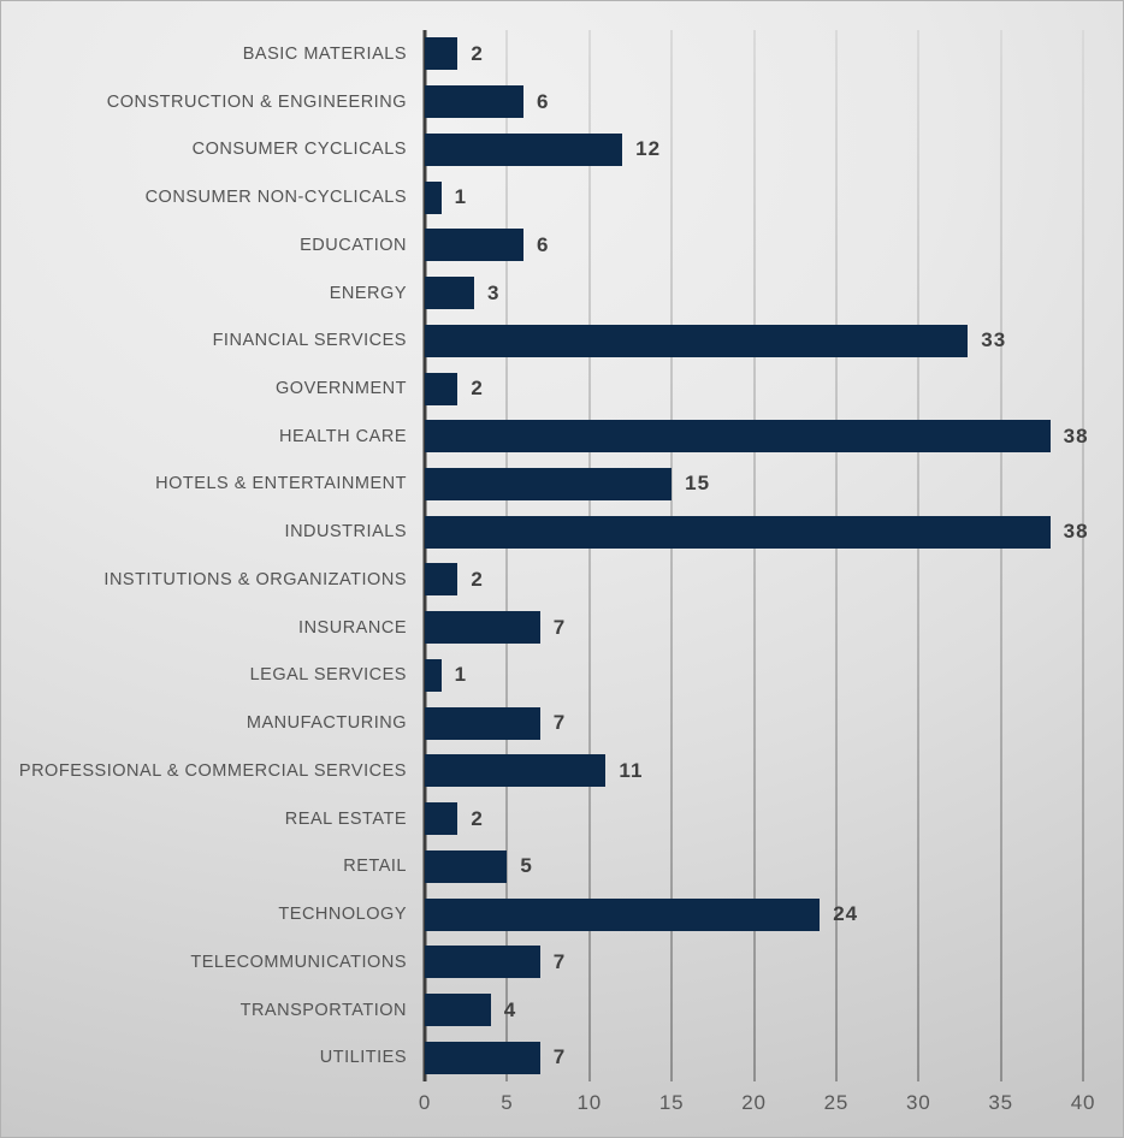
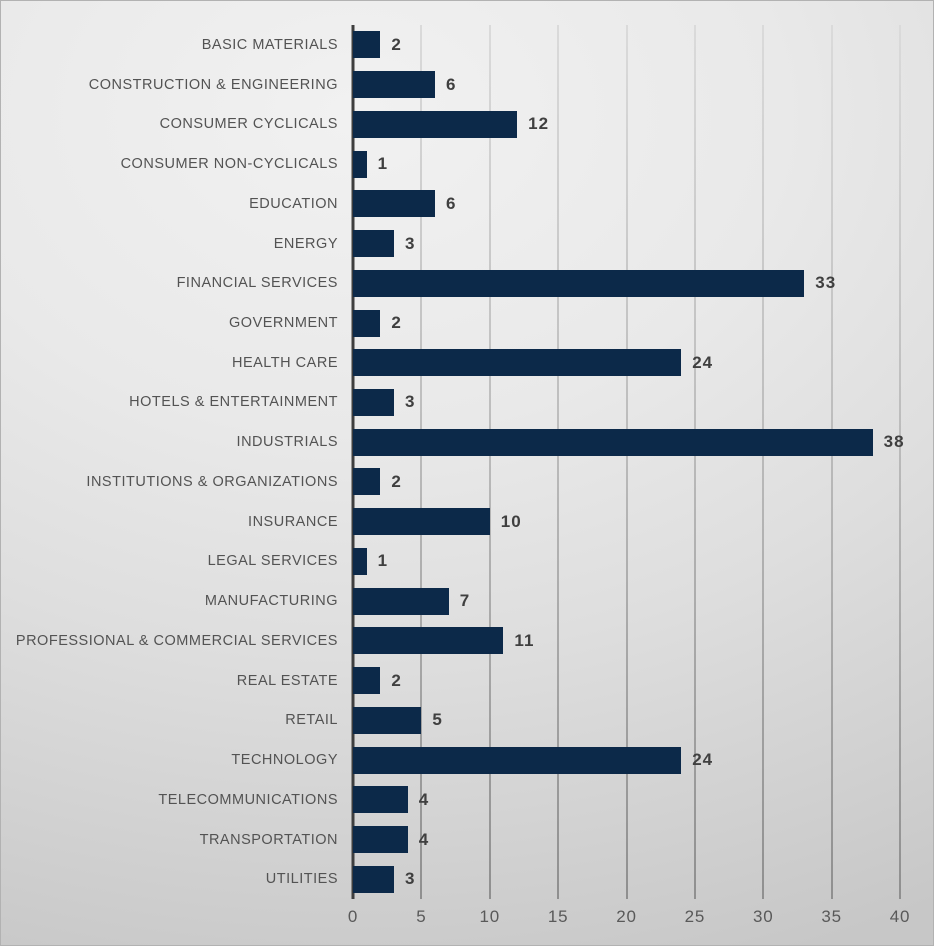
HEALTH CARE: 38 -> 24
HOTELS & ENTERTAINMENT: 15 -> 3
INSURANCE: 7 -> 10
TELECOMMUNICATIONS: 7 -> 4
UTILITIES: 7 -> 3
